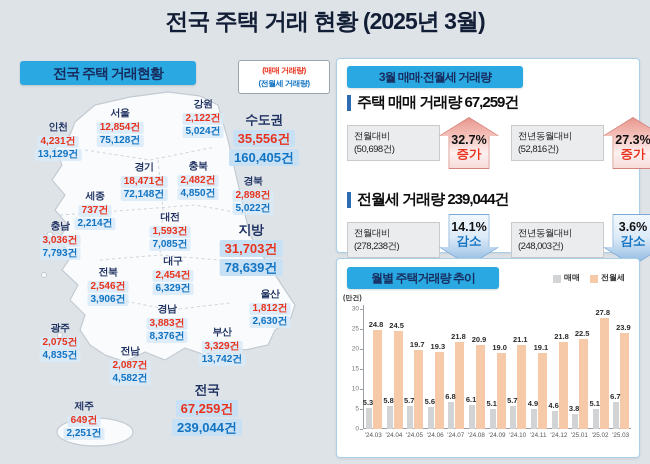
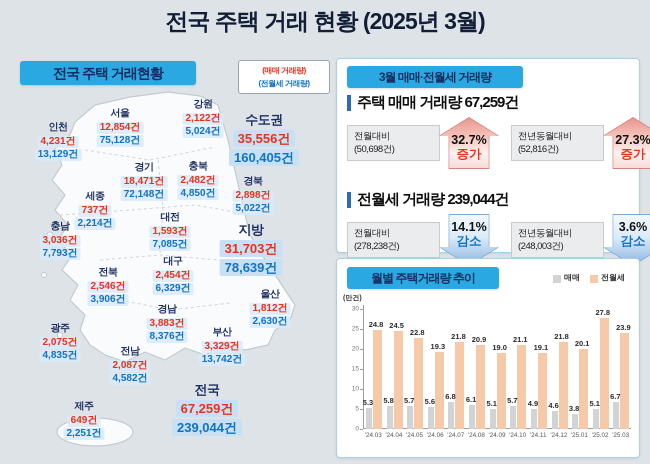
전월세/'24.05: 19.7 -> 22.8
전월세/'25.01: 22.5 -> 20.1
